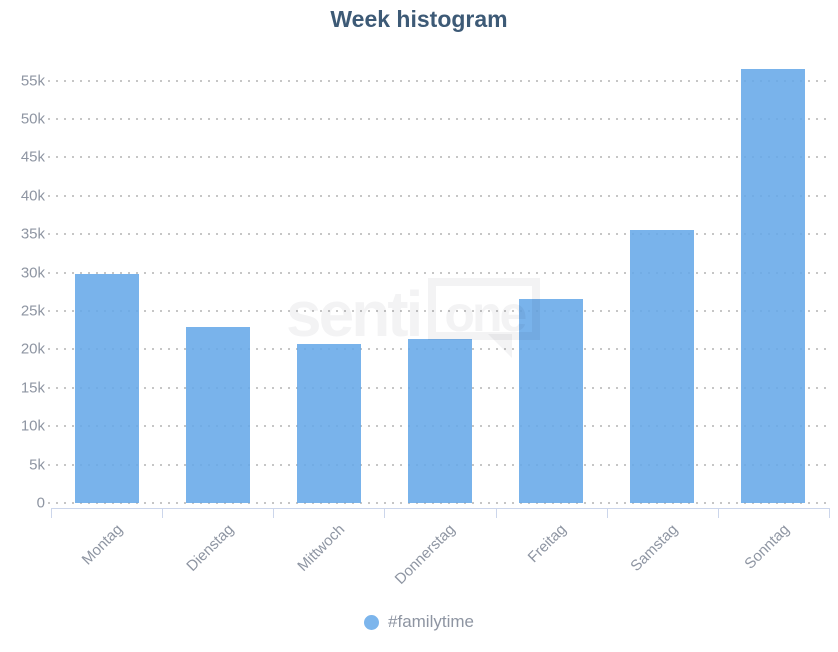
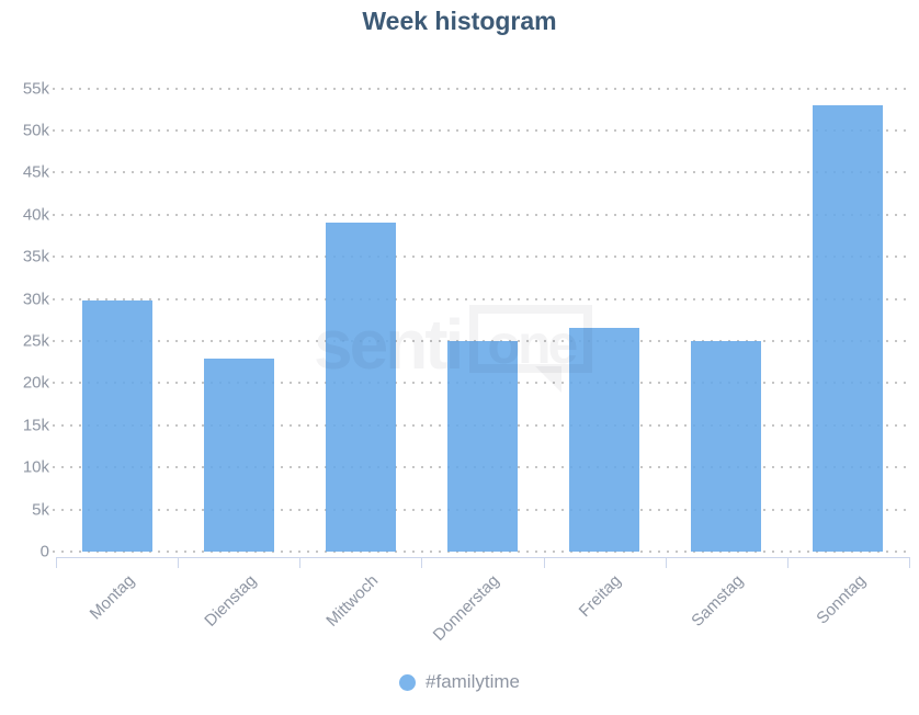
Mittwoch: 21k -> 39k
Donnerstag: 21k -> 25k
Samstag: 36k -> 25k
Sonntag: 56k -> 53k
